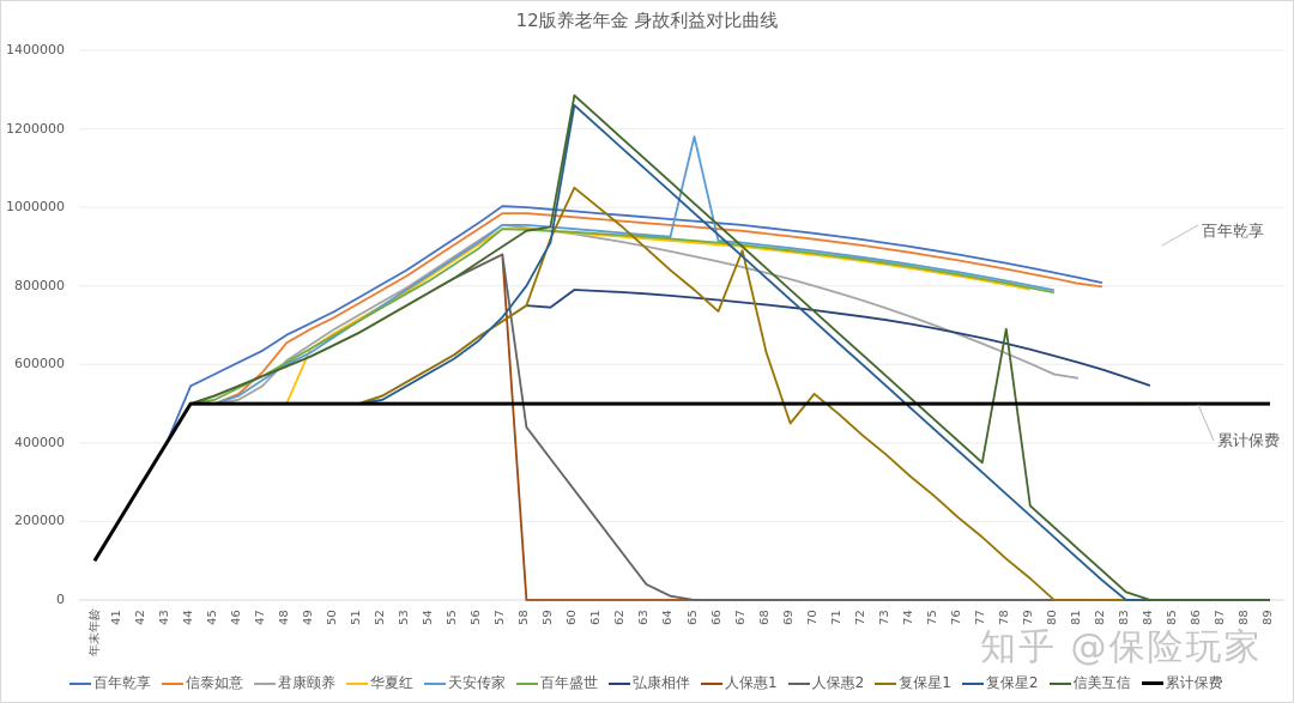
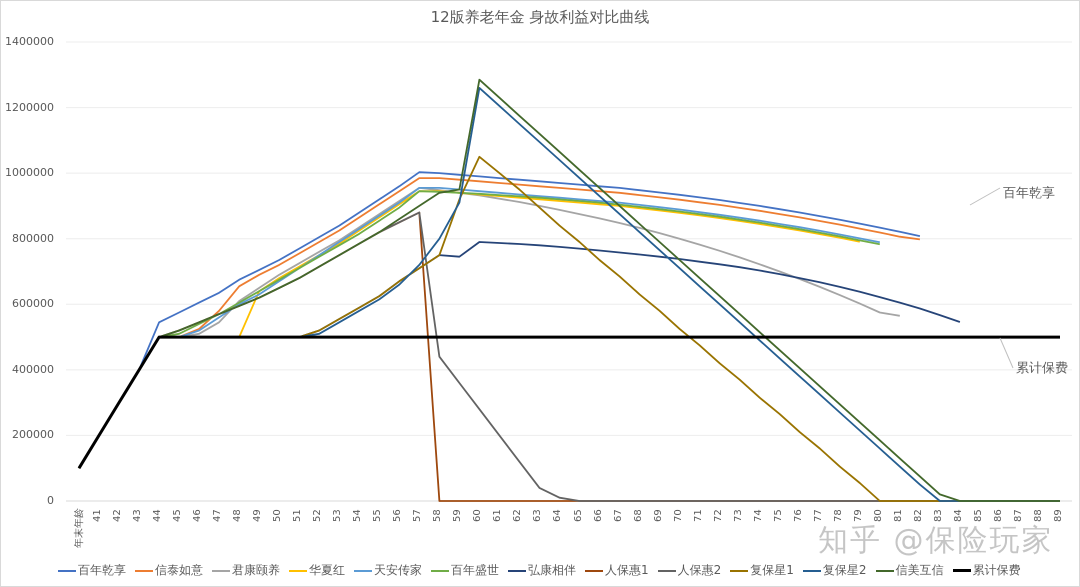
天安传家/65: 1180000 -> 920000
复保星1/67: 890000 -> 680000
复保星1/69: 450000 -> 580000
信美互信/78: 690000 -> 300000
